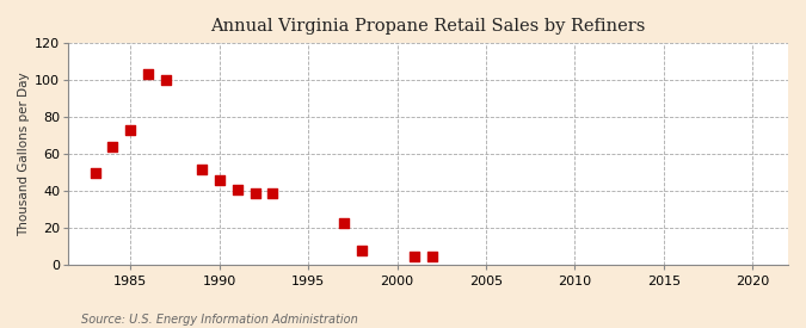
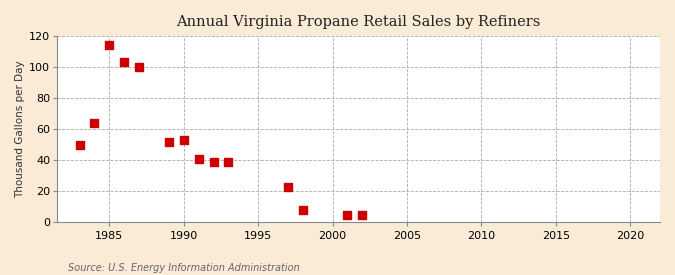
1985: 73 -> 114
1990: 46 -> 53
